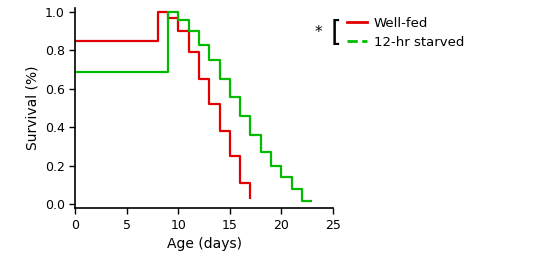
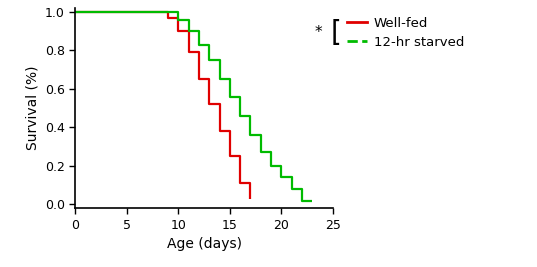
Well-fed/0: 0.85 -> 1.00
12-hr starved/0: 0.69 -> 1.00
